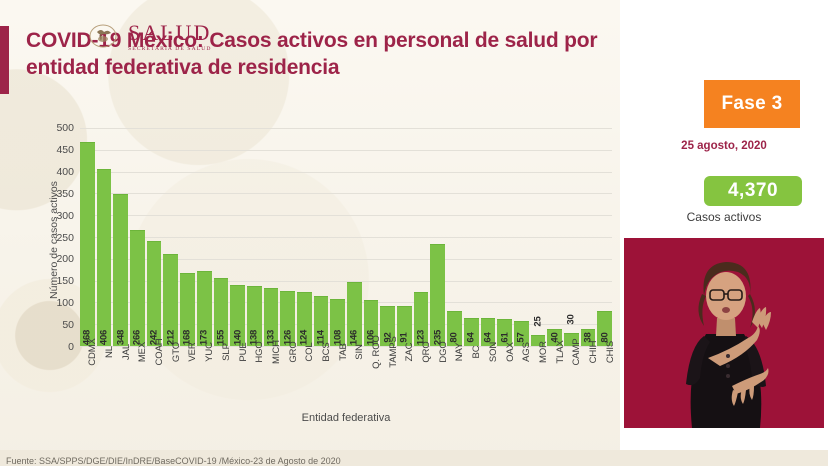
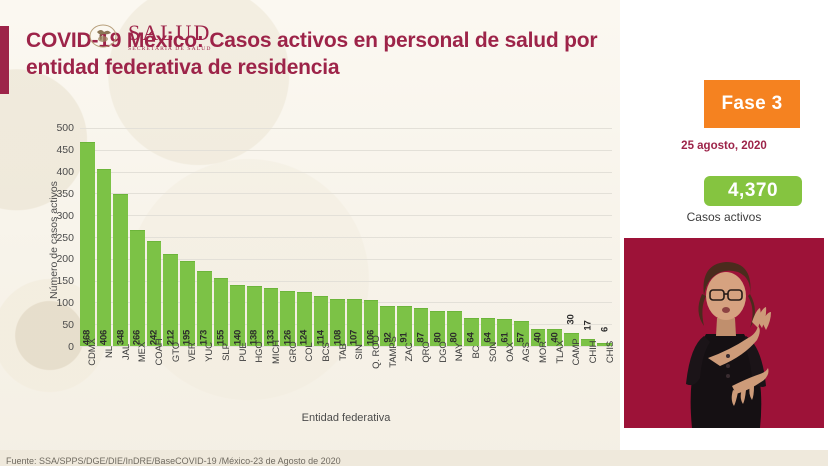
VER: 168 -> 195
SIN: 146 -> 107
QRO: 123 -> 87
DGO: 235 -> 80
MOR: 25 -> 40
CHIH: 38 -> 17
CHIS: 80 -> 6
